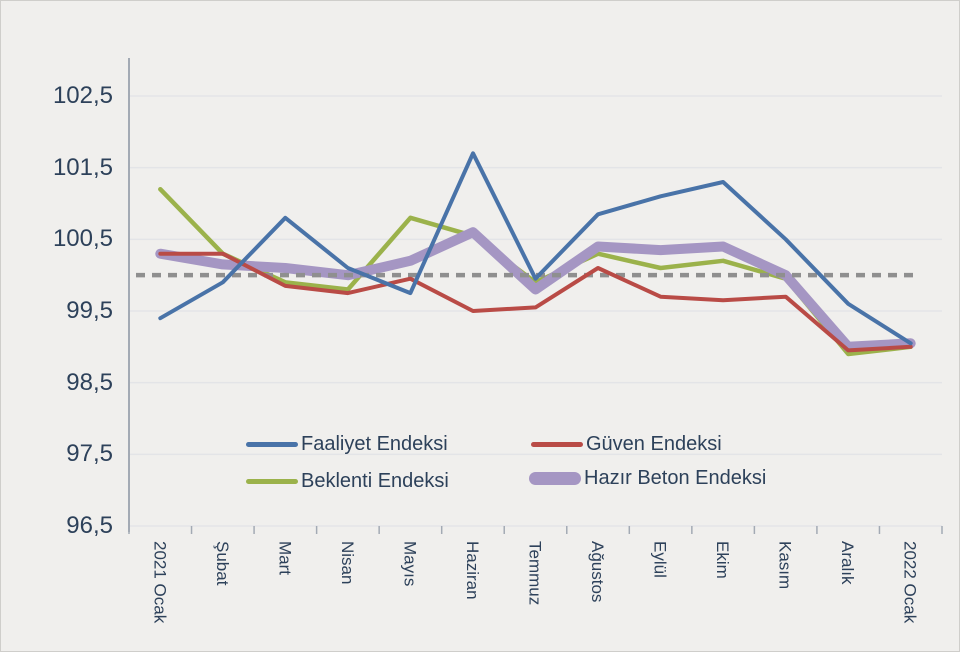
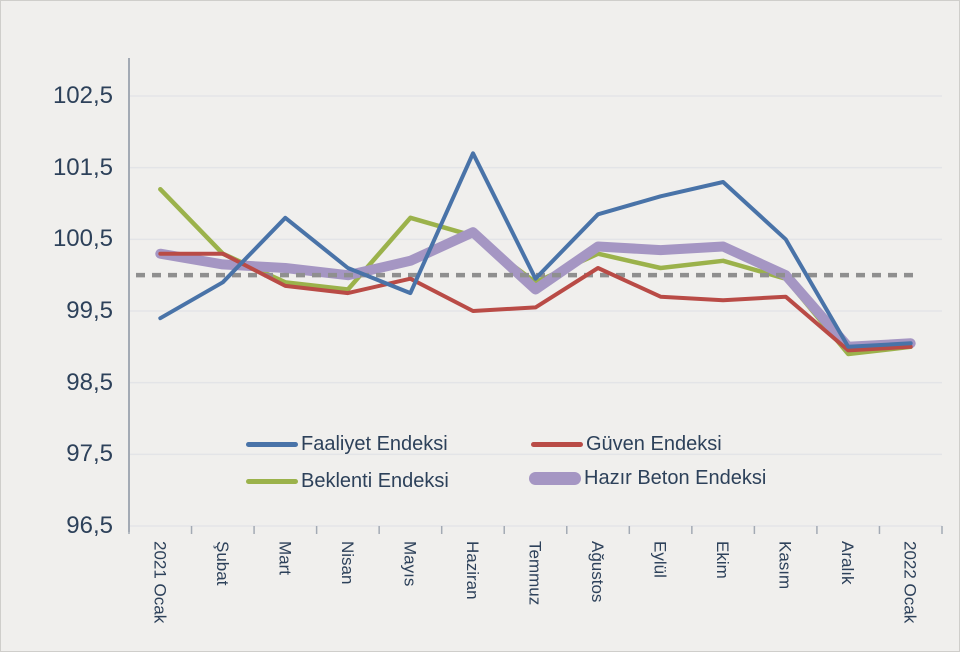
Faaliyet Endeksi/Aralık: 99,6 -> 99,0
